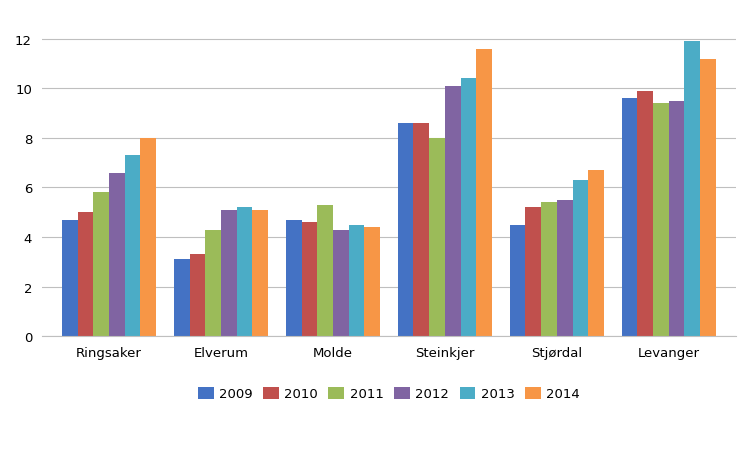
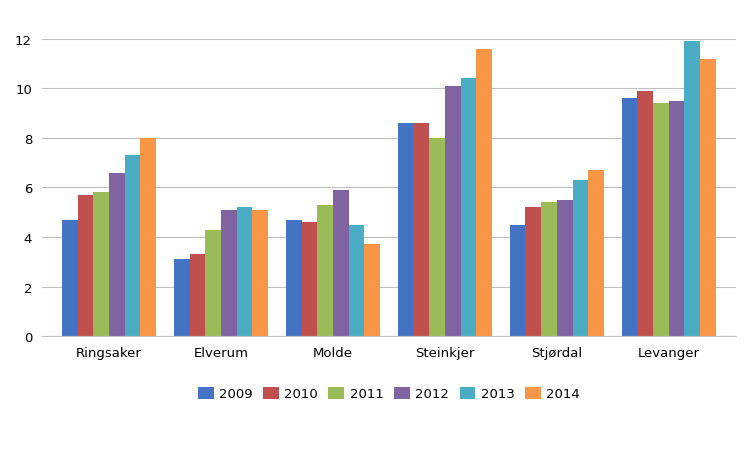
2010/Ringsaker: 5.0 -> 5.7
2012/Molde: 4.3 -> 5.9
2014/Molde: 4.4 -> 3.7
